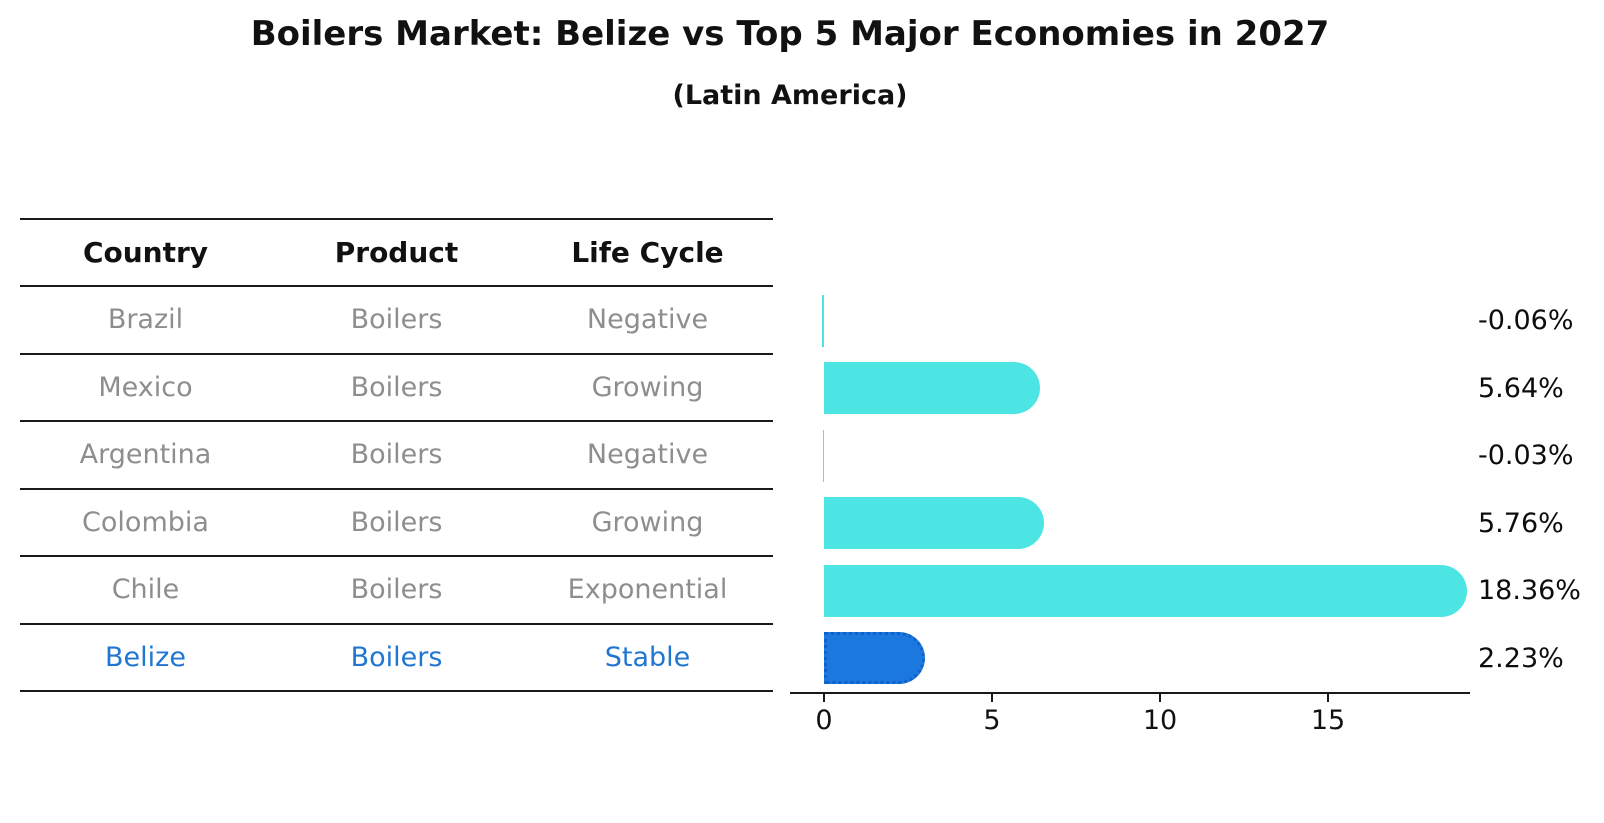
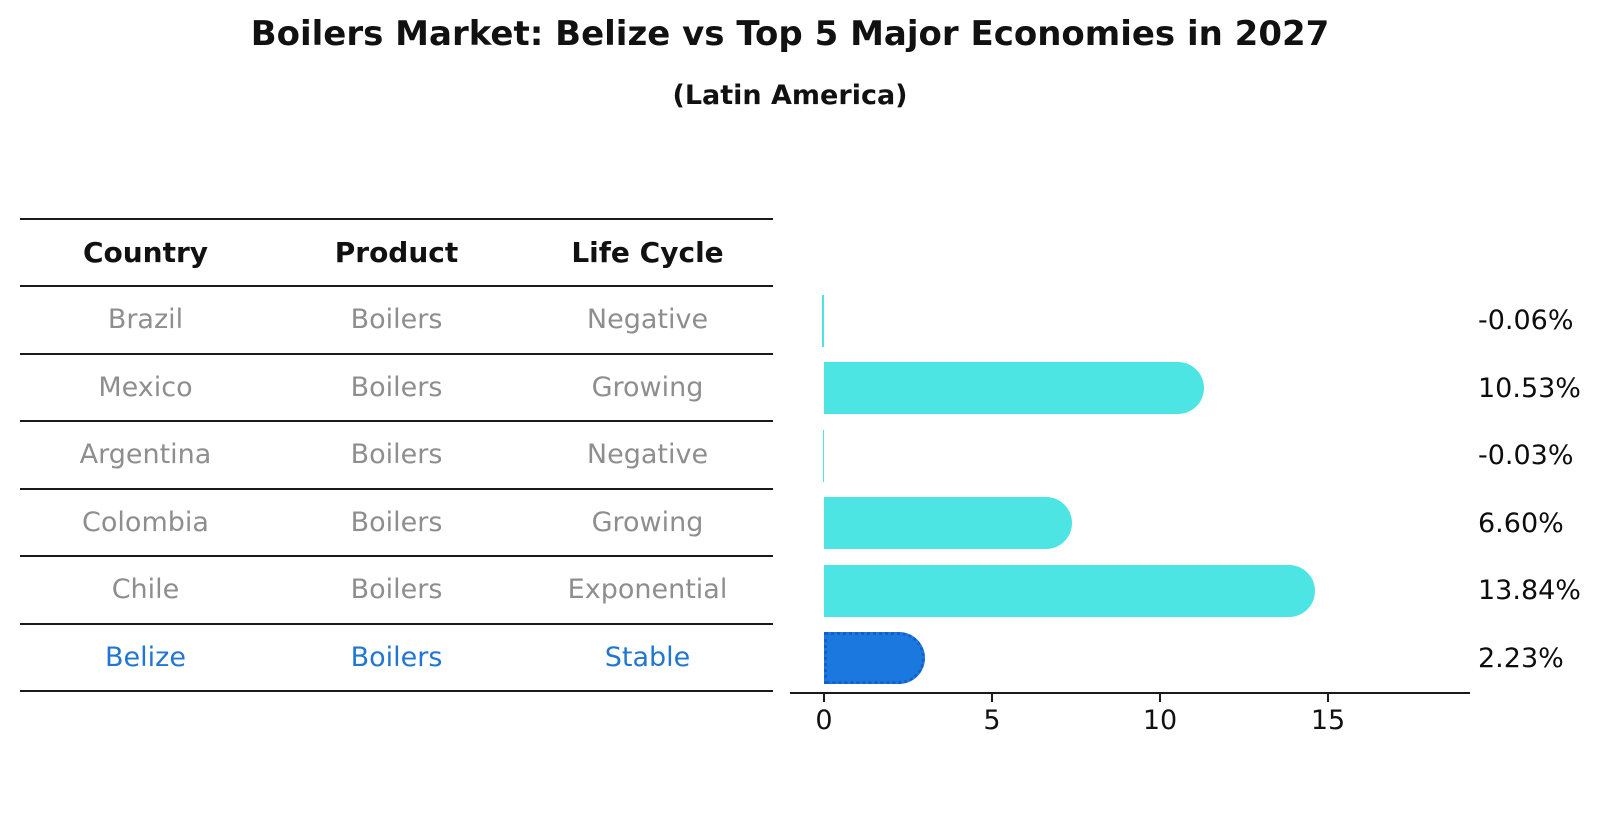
Mexico: 5.64% -> 10.53%
Colombia: 5.76% -> 6.60%
Chile: 18.36% -> 13.84%
